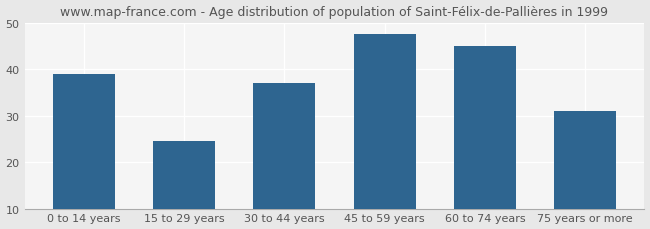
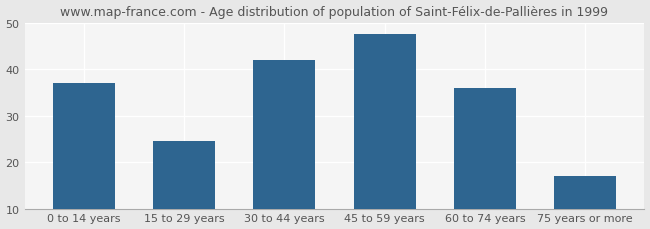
0 to 14 years: 39.0 -> 37.0
30 to 44 years: 37.0 -> 42.0
60 to 74 years: 45.0 -> 36.0
75 years or more: 31.0 -> 17.0
